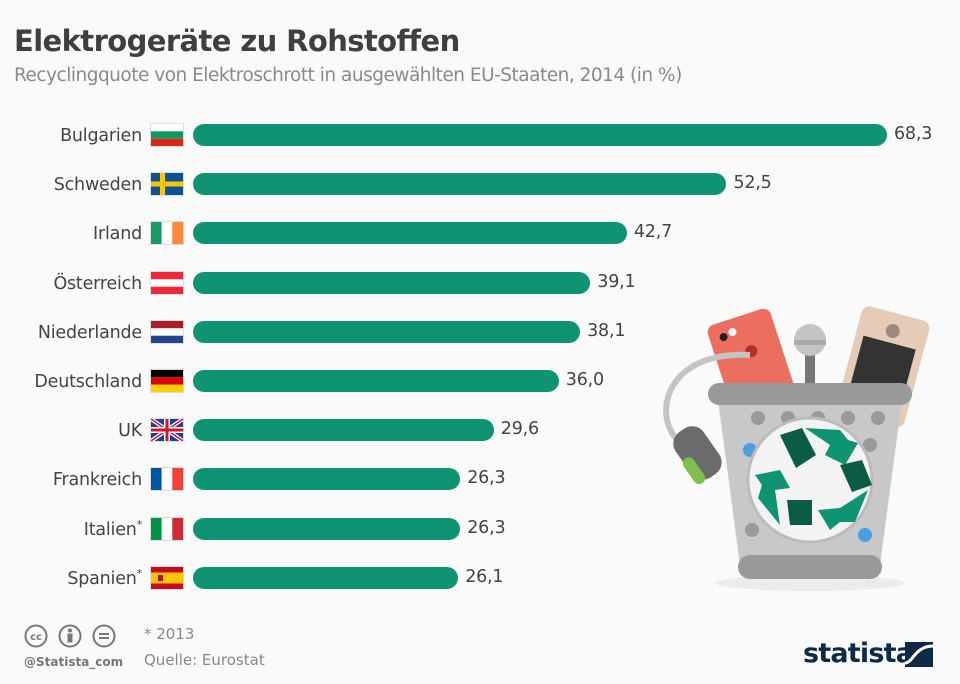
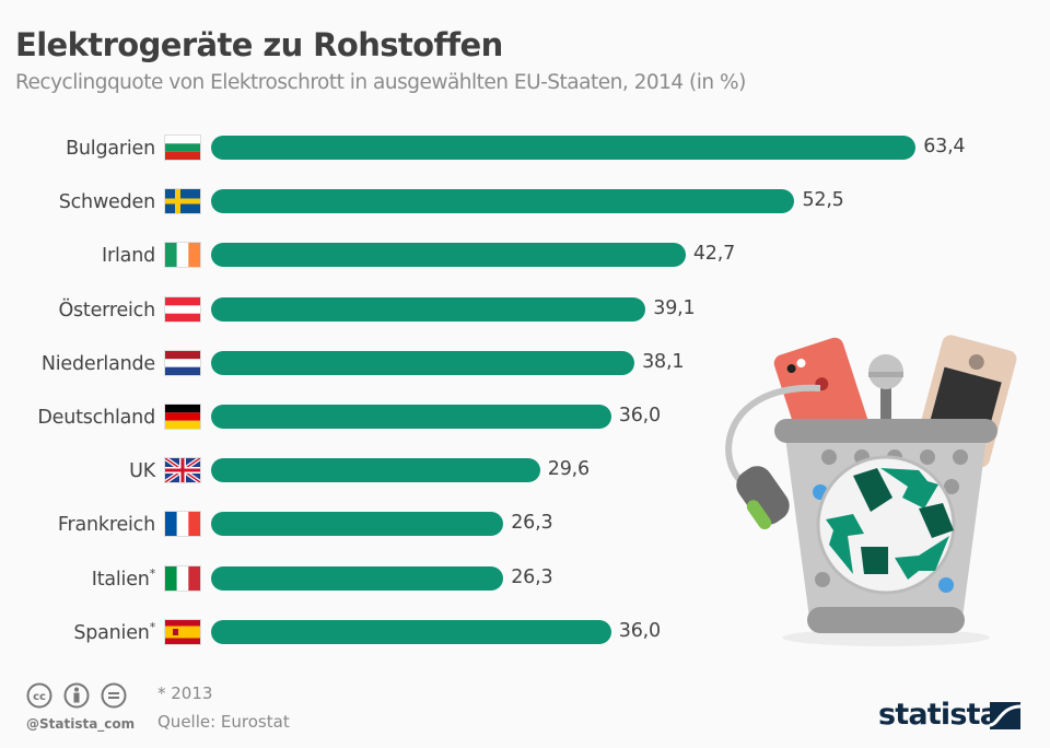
Bulgarien: 68,3 -> 63,4
Spanien: 26,1 -> 36,0
